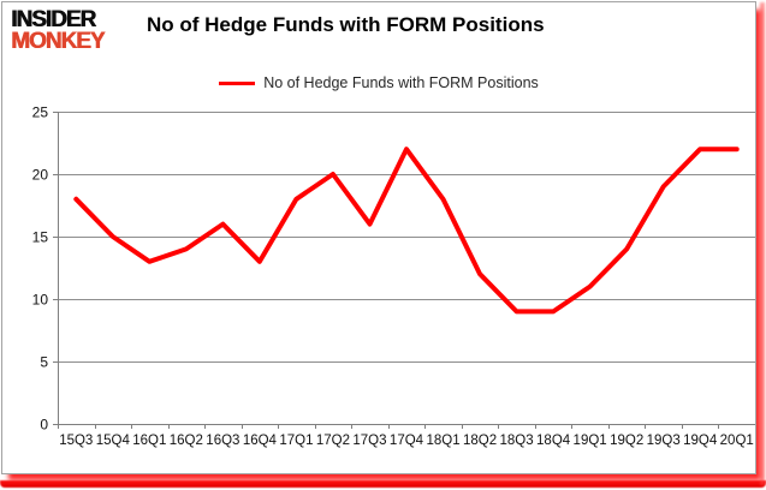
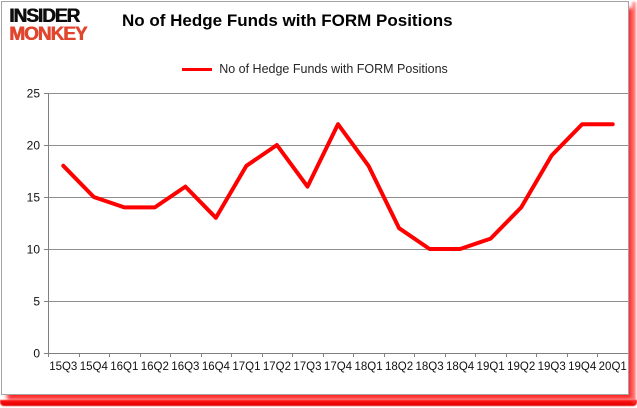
16Q1: 13 -> 14
18Q3: 9 -> 10
18Q4: 9 -> 10
